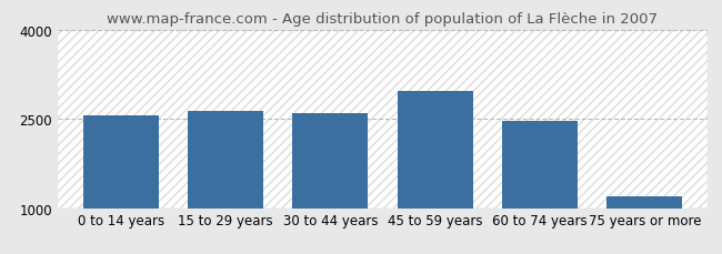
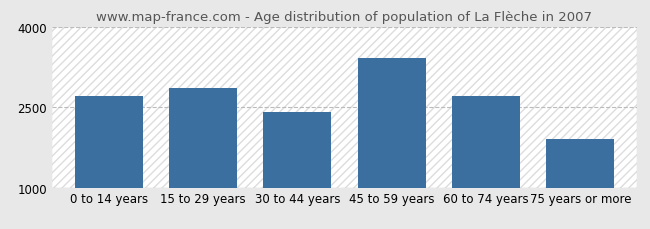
0 to 14 years: 2560 -> 2700
15 to 29 years: 2620 -> 2860
30 to 44 years: 2600 -> 2400
45 to 59 years: 2960 -> 3420
60 to 74 years: 2460 -> 2700
75 years or more: 1200 -> 1900
